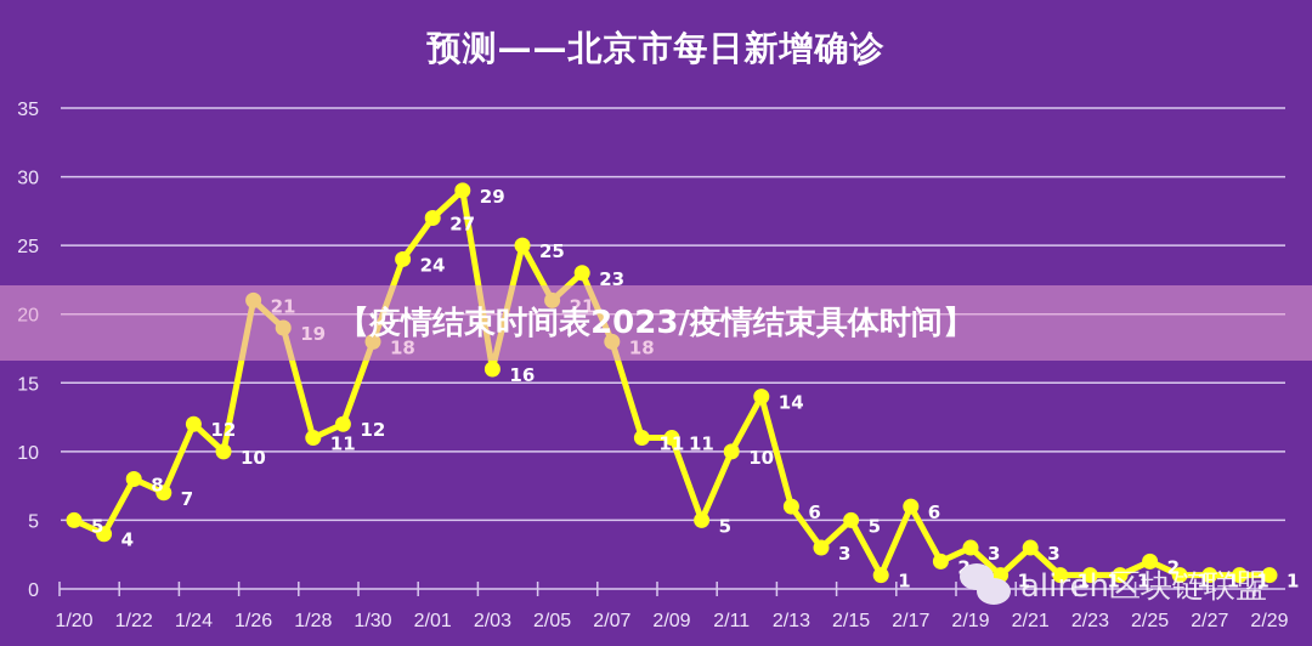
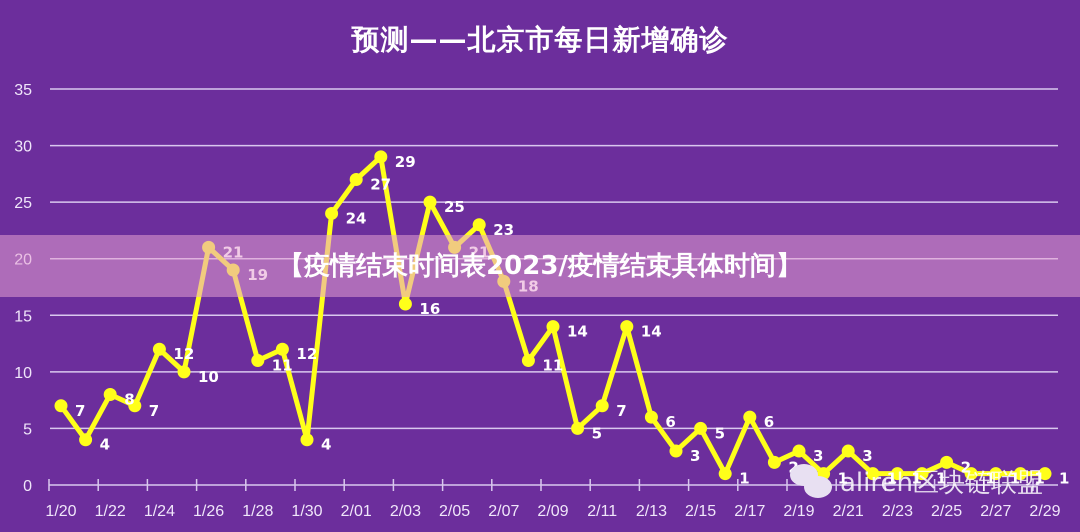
1/20: 5 -> 7
1/30: 18 -> 4
2/09: 11 -> 14
2/11: 10 -> 7
